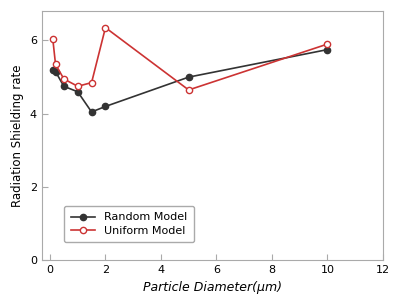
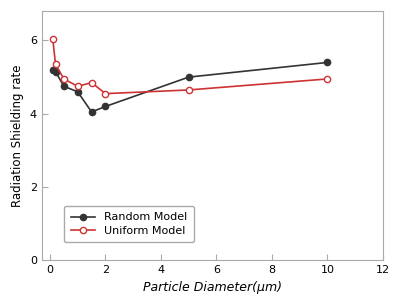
Uniform Model/2: 6.35 -> 4.55
Random Model/10: 5.75 -> 5.40
Uniform Model/10: 5.90 -> 4.95
